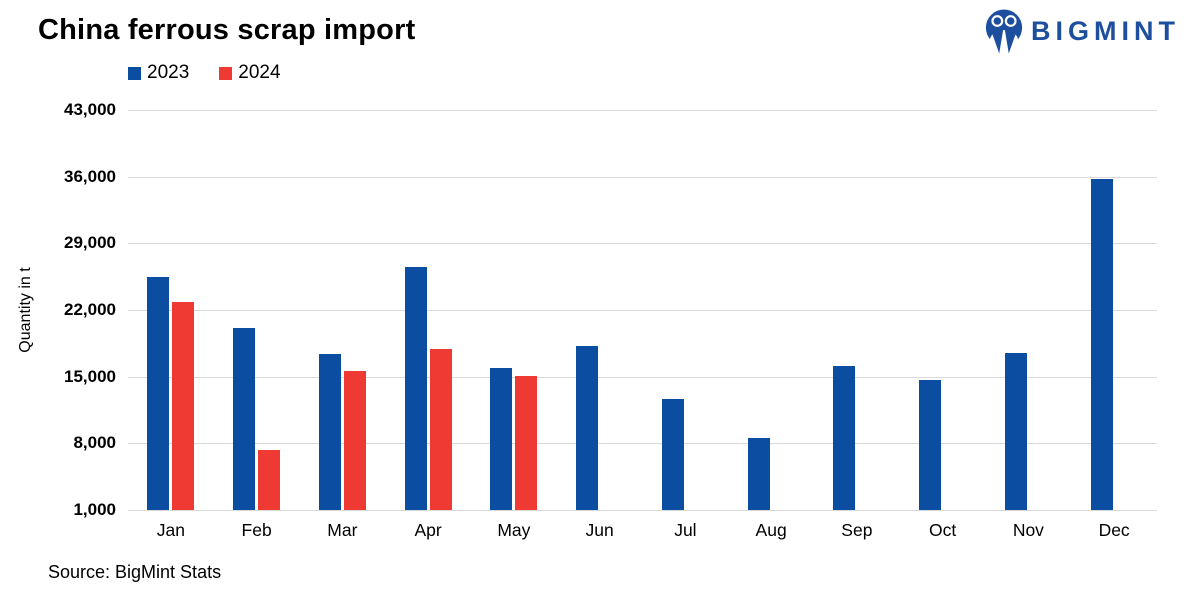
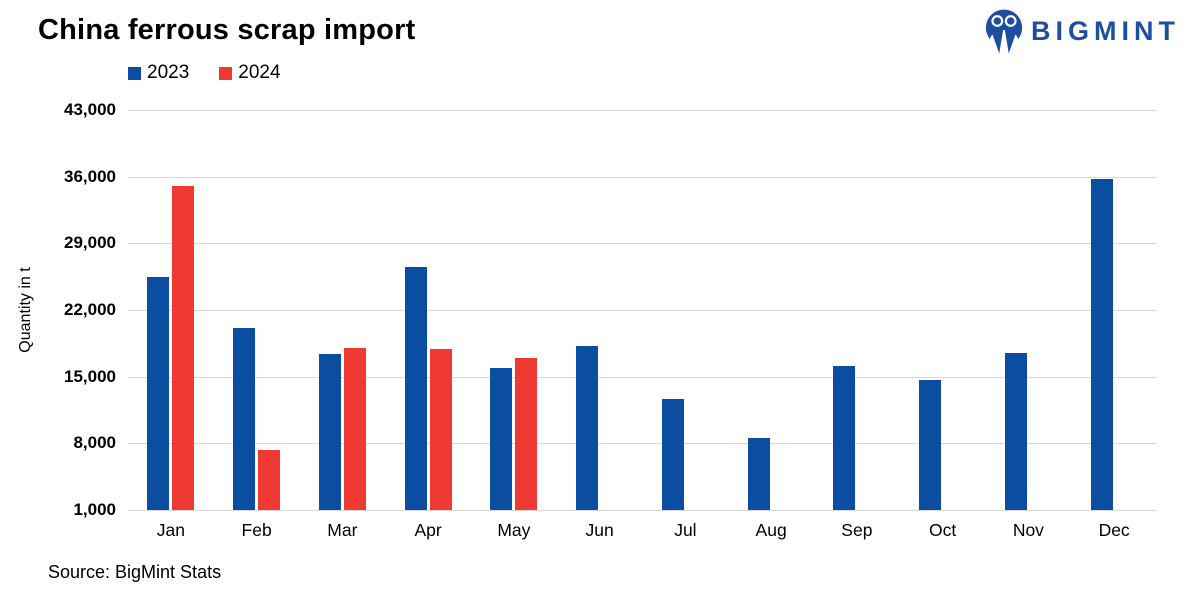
2024/Jan: 23000 -> 35000
2024/Mar: 16000 -> 18000
2024/May: 15000 -> 17000
